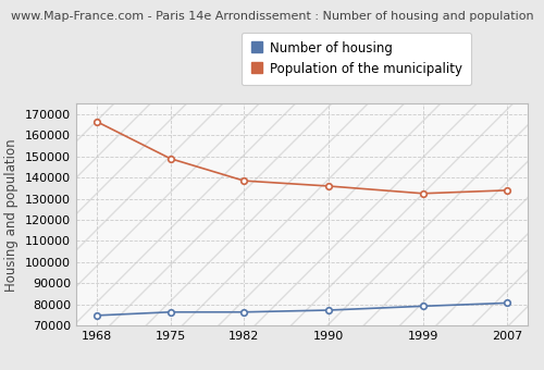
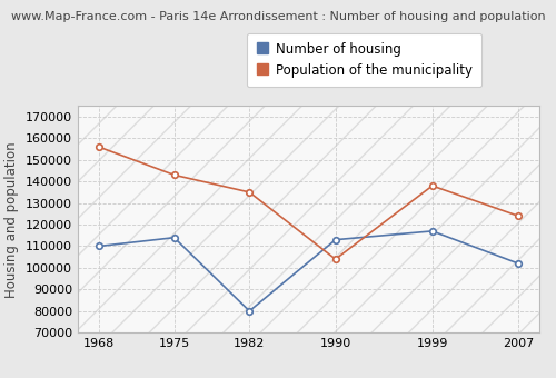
Number of housing/1968: 75000 -> 110000
Population of the municipality/1968: 166000 -> 156000
Number of housing/1975: 76000 -> 114000
Population of the municipality/1975: 149000 -> 143000
Number of housing/1982: 76000 -> 80000
Population of the municipality/1982: 138000 -> 135000
Number of housing/1990: 77000 -> 113000
Population of the municipality/1990: 136000 -> 104000
Number of housing/1999: 79000 -> 117000
Population of the municipality/1999: 132000 -> 138000
Number of housing/2007: 81000 -> 102000
Population of the municipality/2007: 134000 -> 124000
